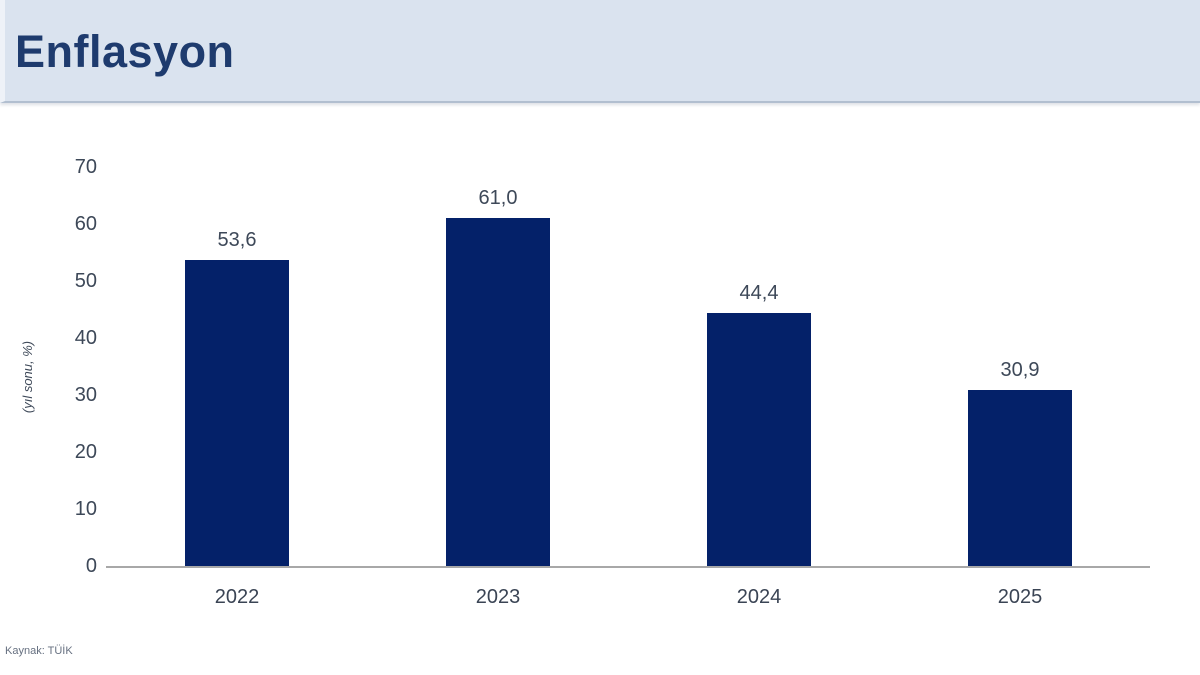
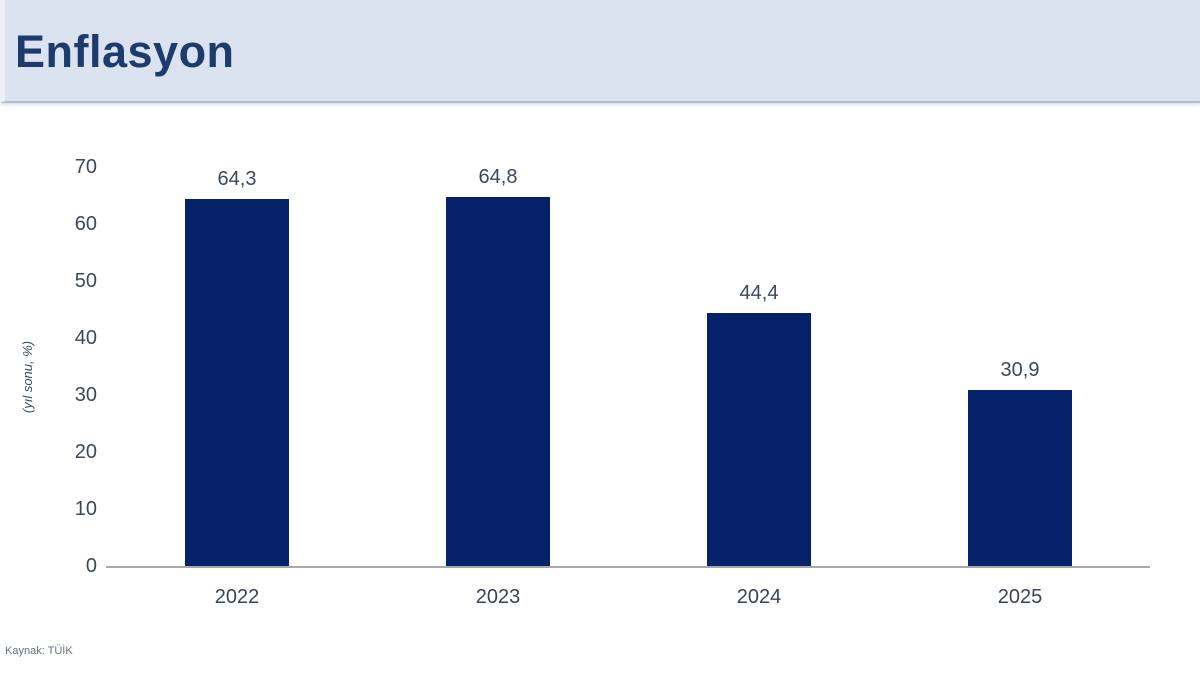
2022: 53,6 -> 64,3
2023: 61,0 -> 64,8
